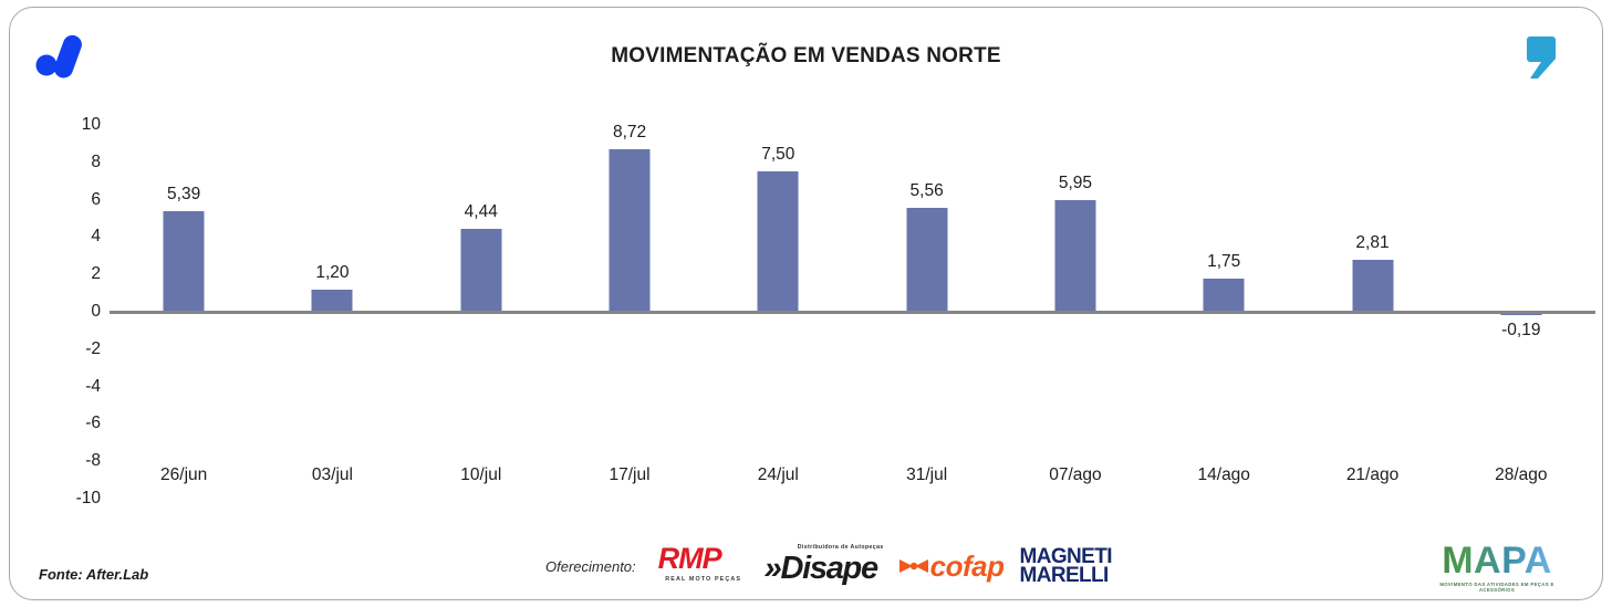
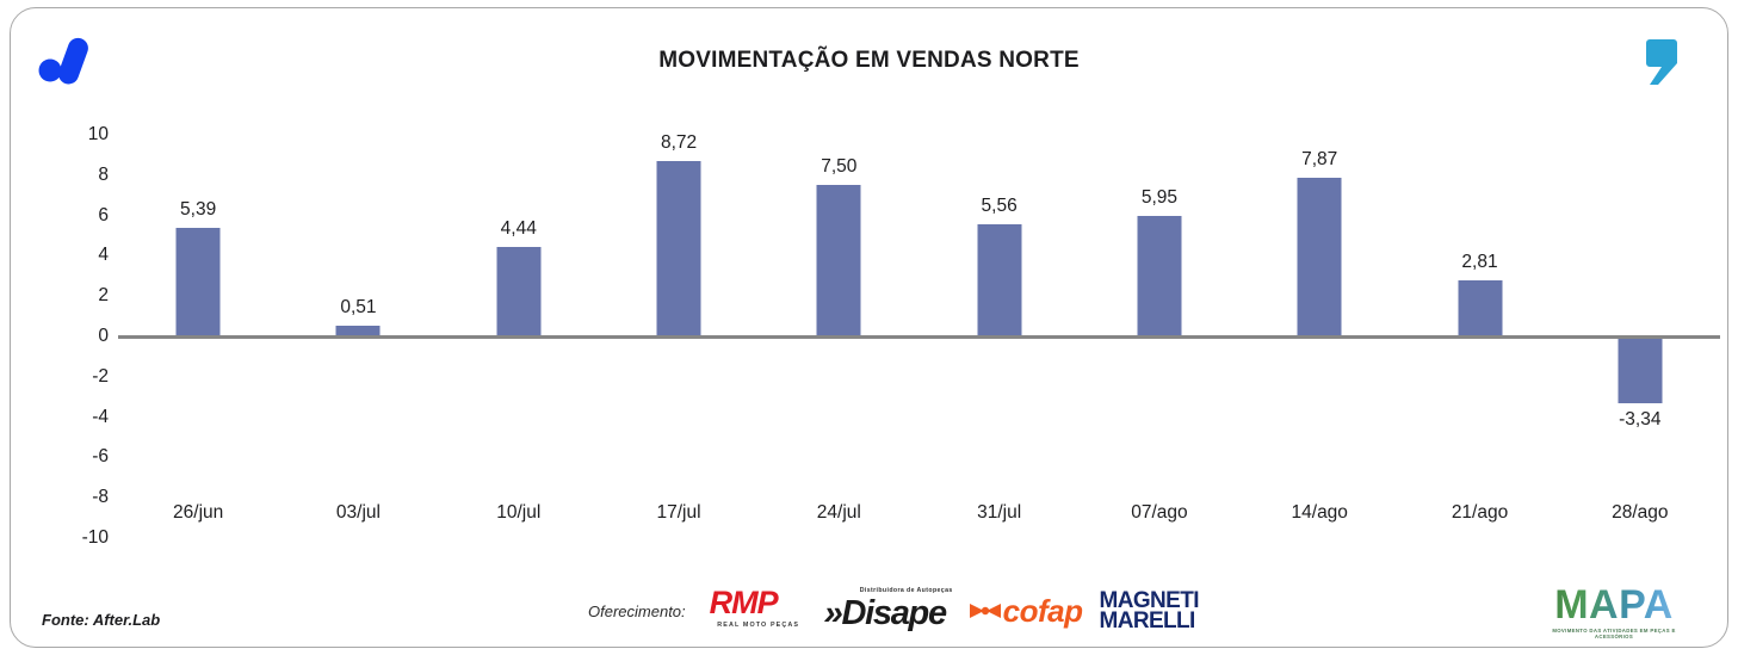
03/jul: 1,20 -> 0,51
14/ago: 1,75 -> 7,87
28/ago: -0,19 -> -3,34
